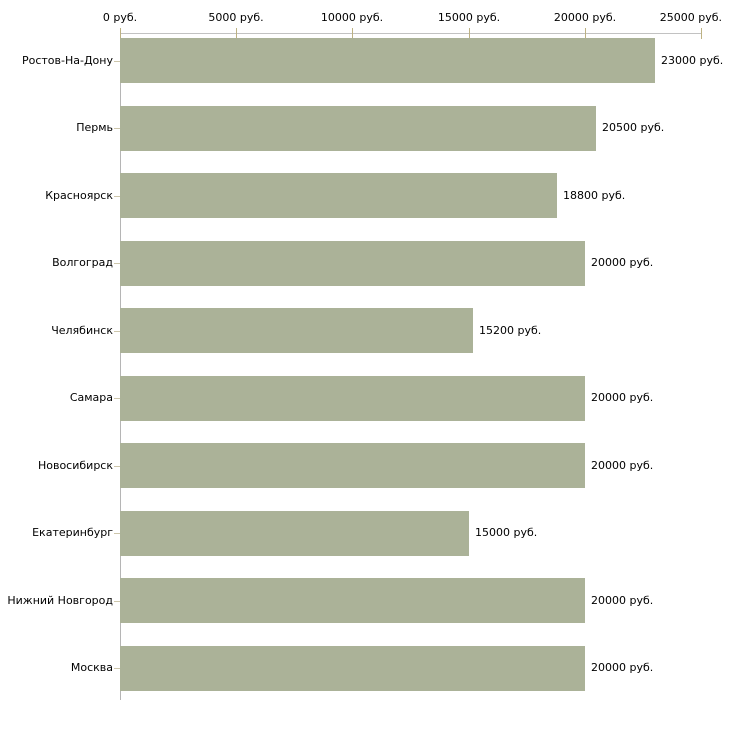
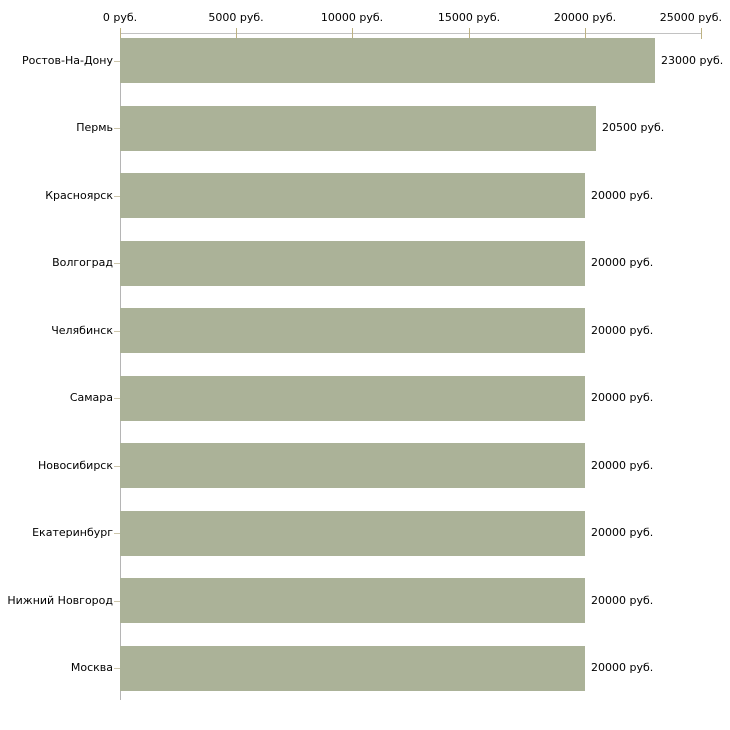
Красноярск: 18800 -> 20000
Челябинск: 15200 -> 20000
Екатеринбург: 15000 -> 20000
